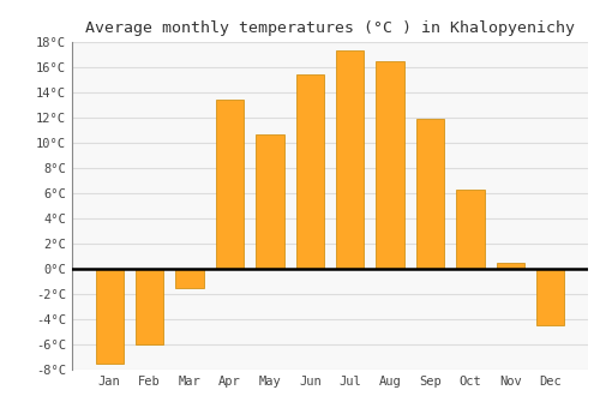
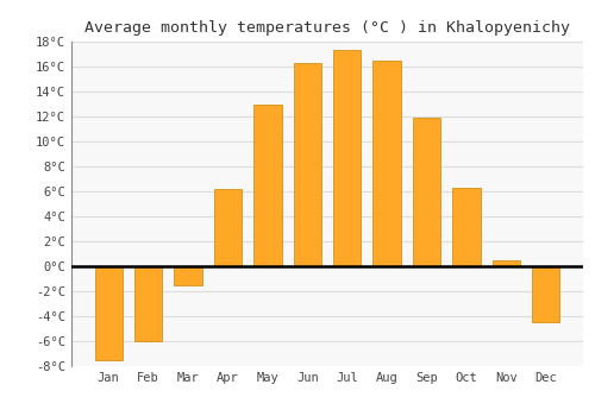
Apr: 13.4°C -> 6.2°C
May: 10.7°C -> 13.0°C
Jun: 15.4°C -> 16.3°C
